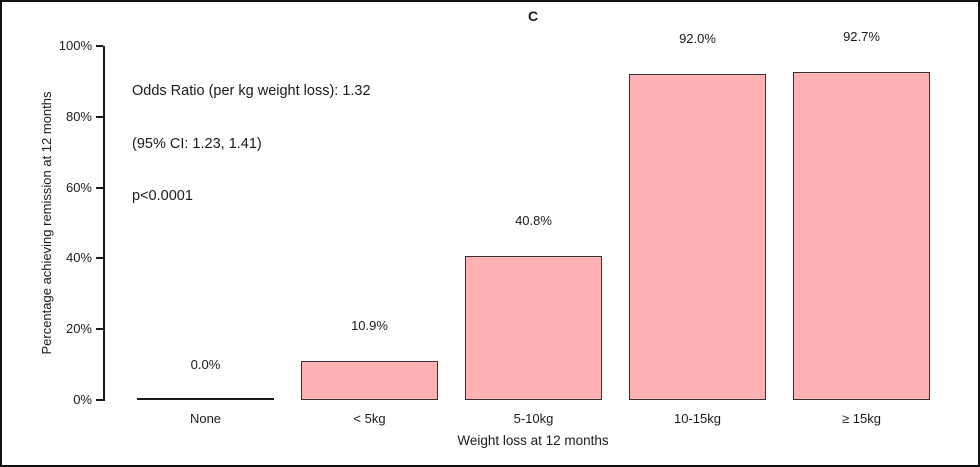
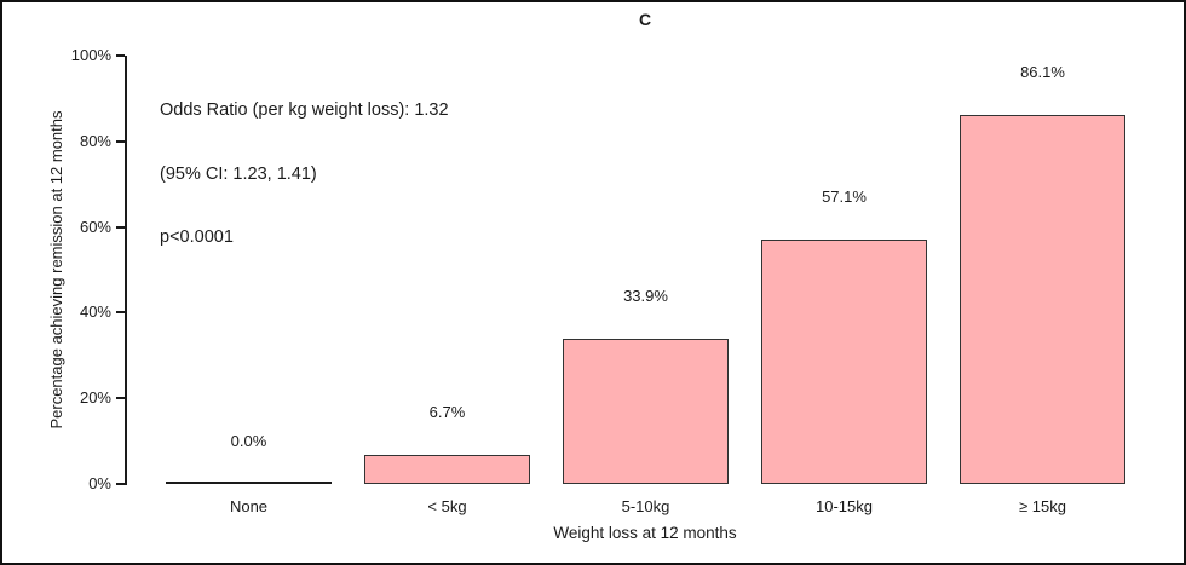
< 5kg: 10.9% -> 6.7%
5-10kg: 40.8% -> 33.9%
10-15kg: 92.0% -> 57.1%
≥ 15kg: 92.7% -> 86.1%
